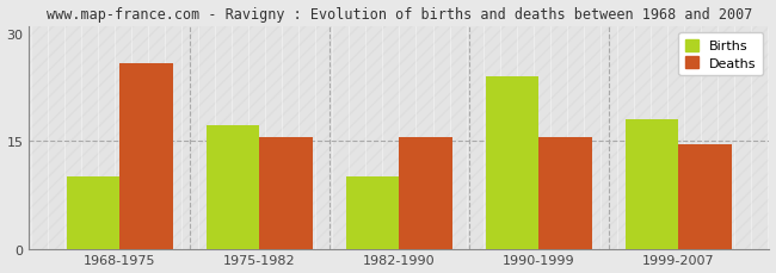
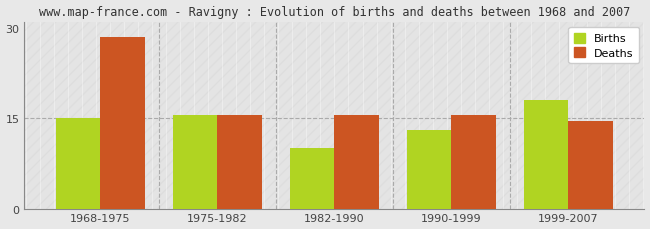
Births/1968-1975: 10.0 -> 15.0
Deaths/1968-1975: 25.8 -> 28.5
Births/1975-1982: 17.2 -> 15.5
Births/1990-1999: 24.0 -> 13.0
